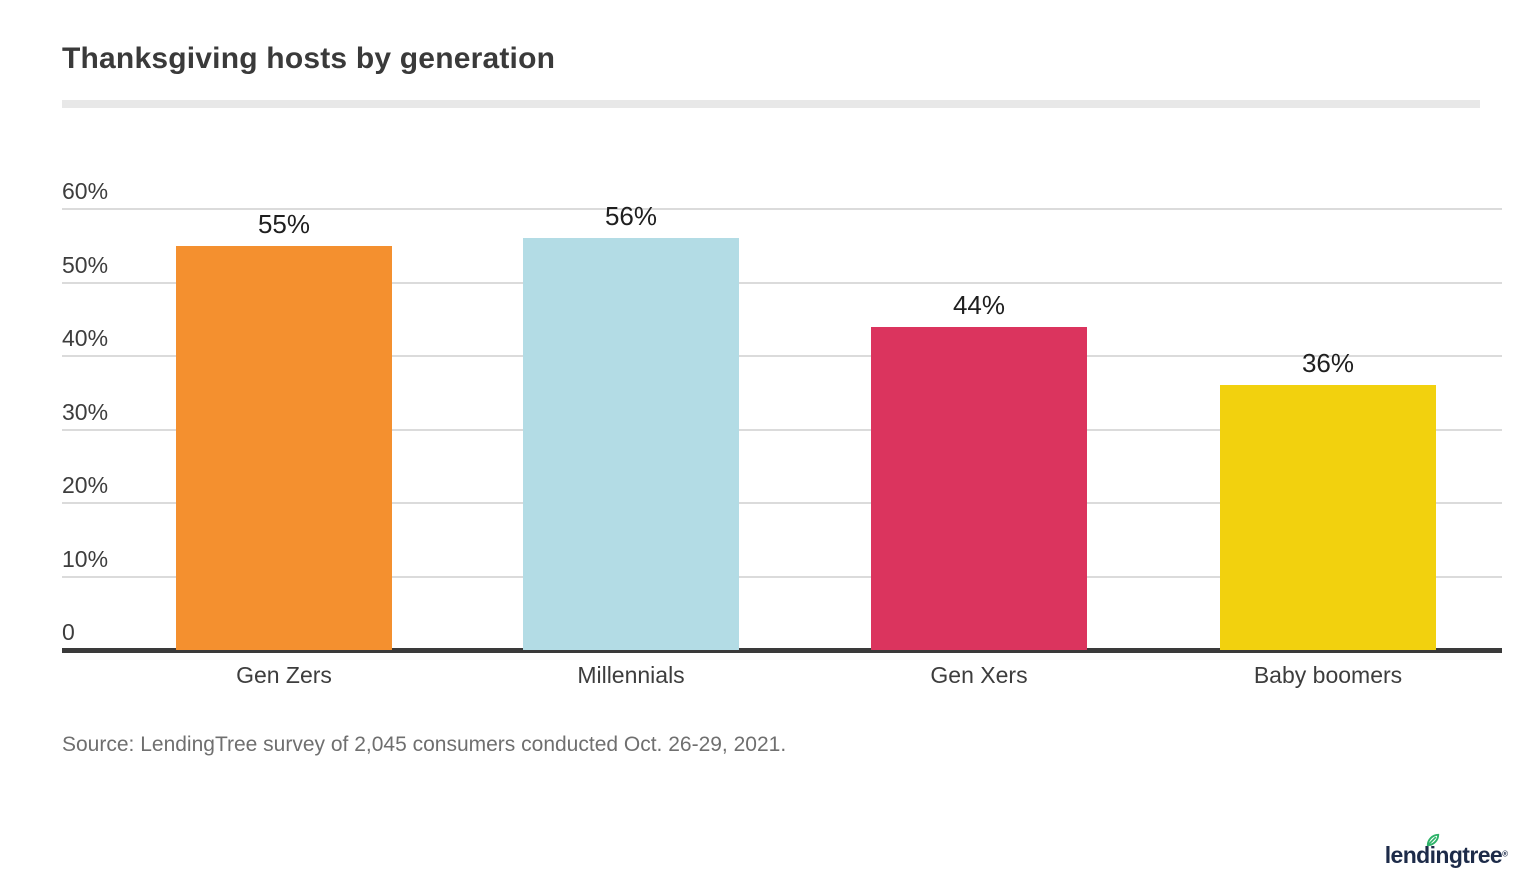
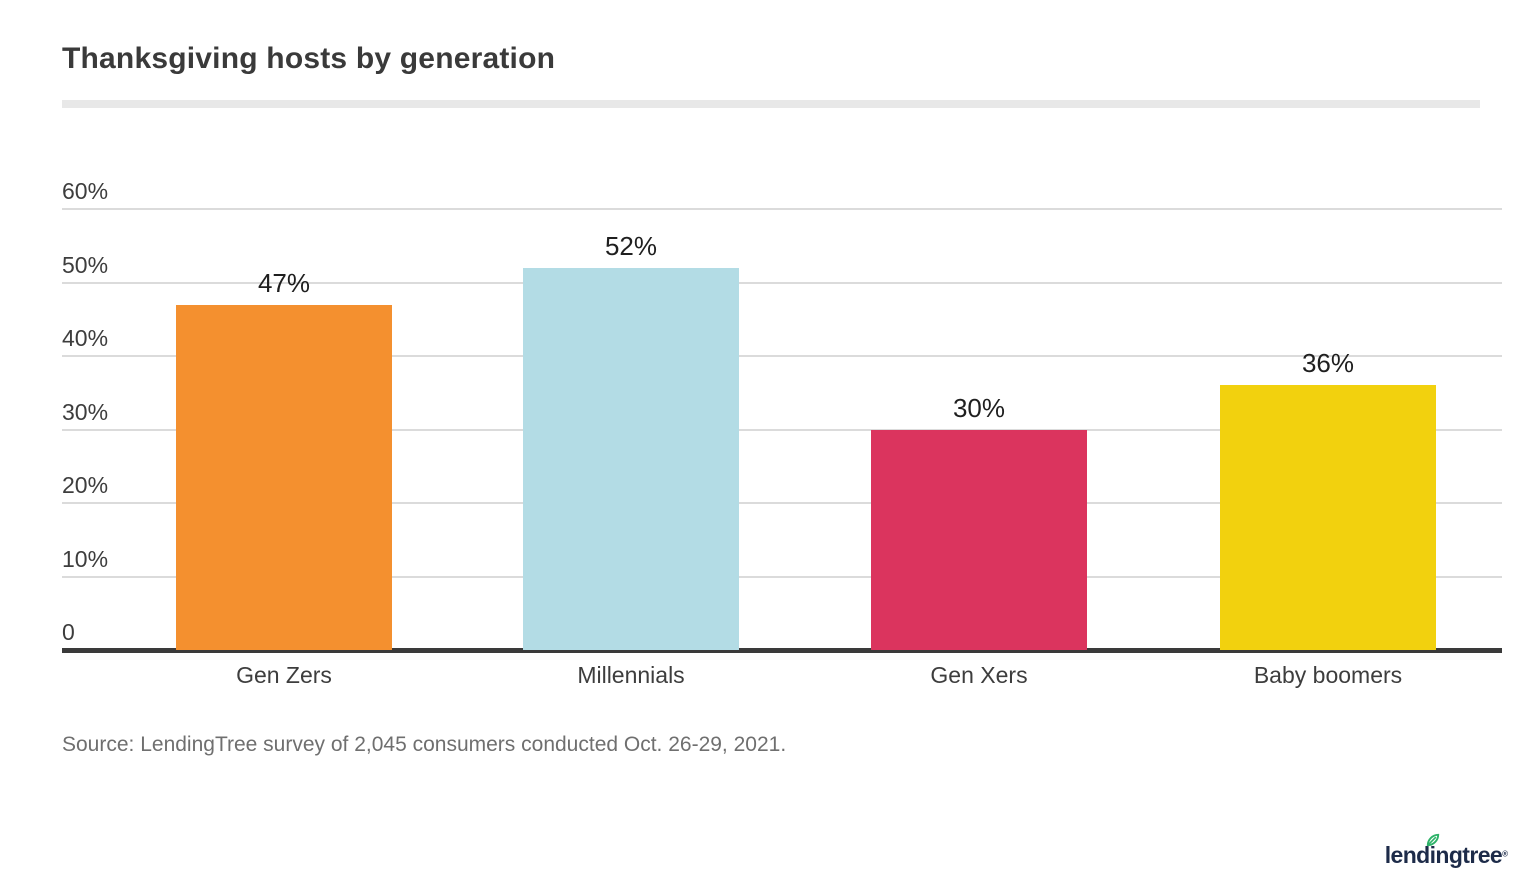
Gen Zers: 55% -> 47%
Millennials: 56% -> 52%
Gen Xers: 44% -> 30%
